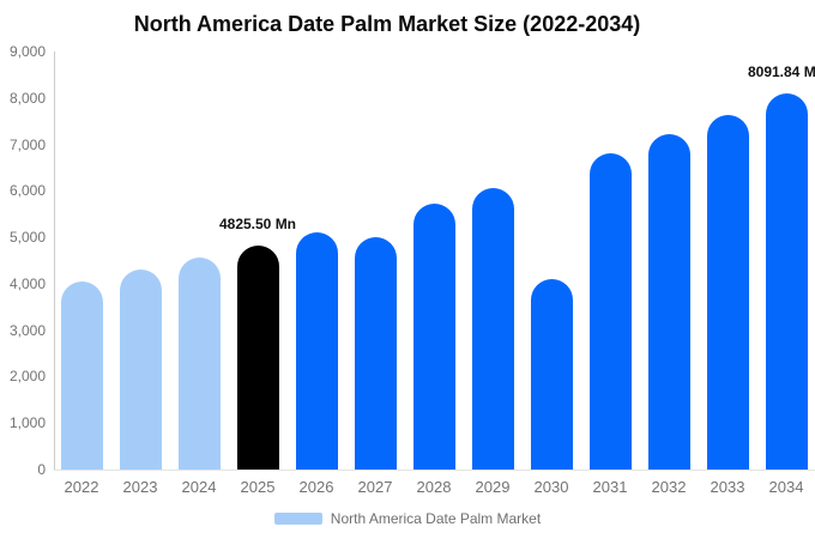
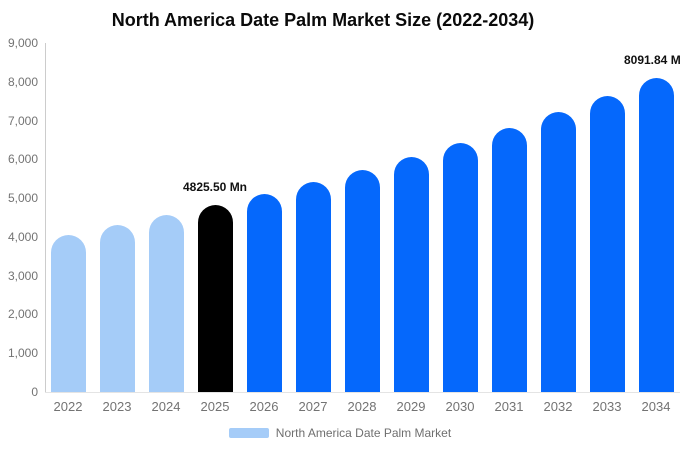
2027: 5000 -> 5400
2030: 4100 -> 6400
